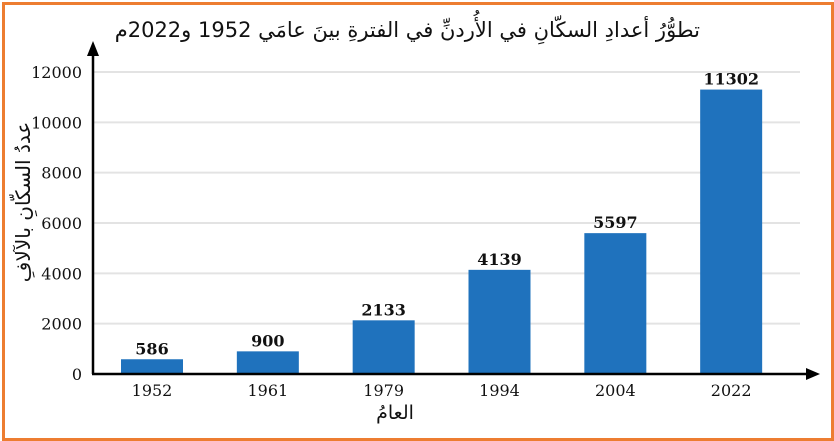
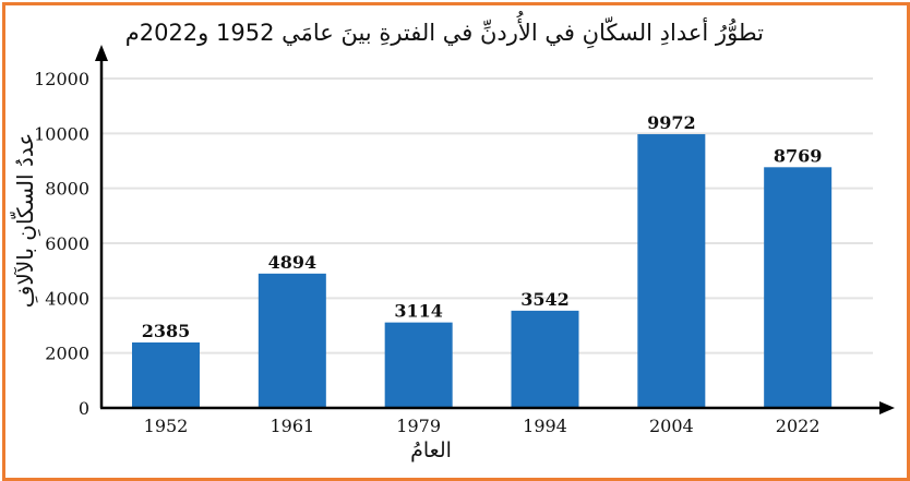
1952: 586 -> 2385
1961: 900 -> 4894
1979: 2133 -> 3114
1994: 4139 -> 3542
2004: 5597 -> 9972
2022: 11302 -> 8769
